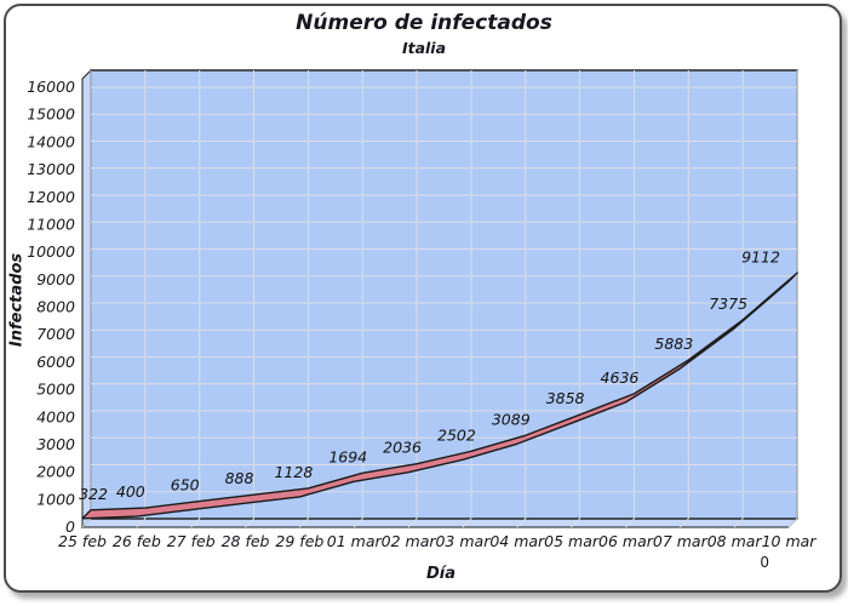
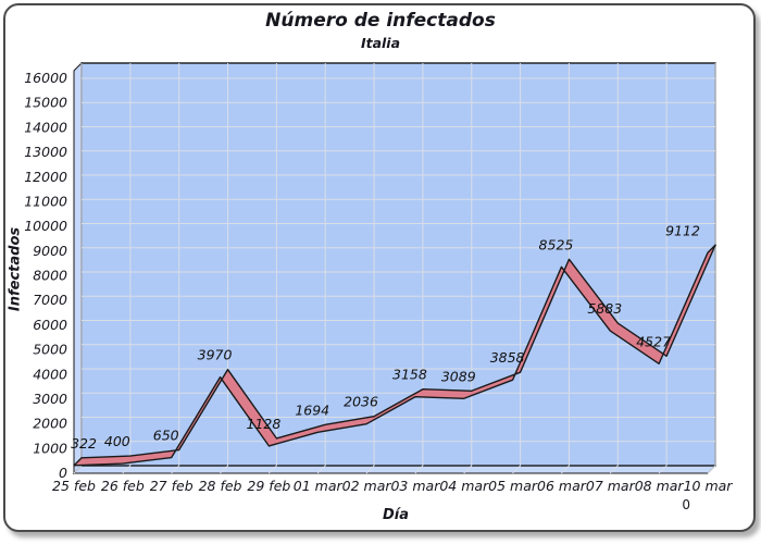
28 feb: 888 -> 3970
03 mar: 2502 -> 3158
06 mar: 4636 -> 8525
08 mar: 7375 -> 4527
